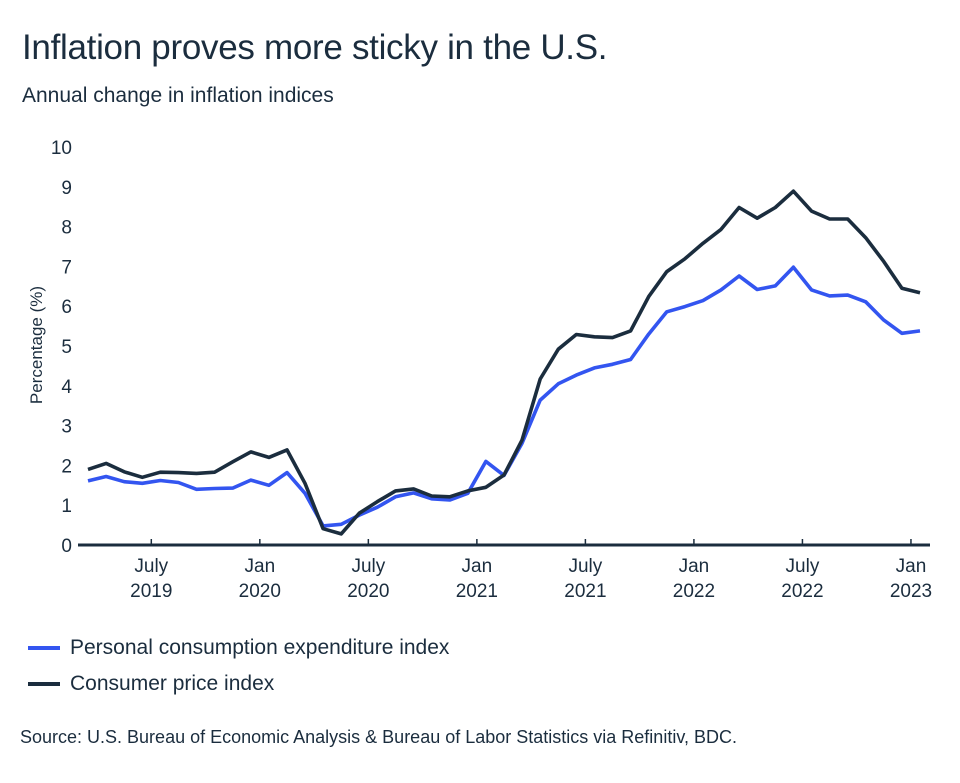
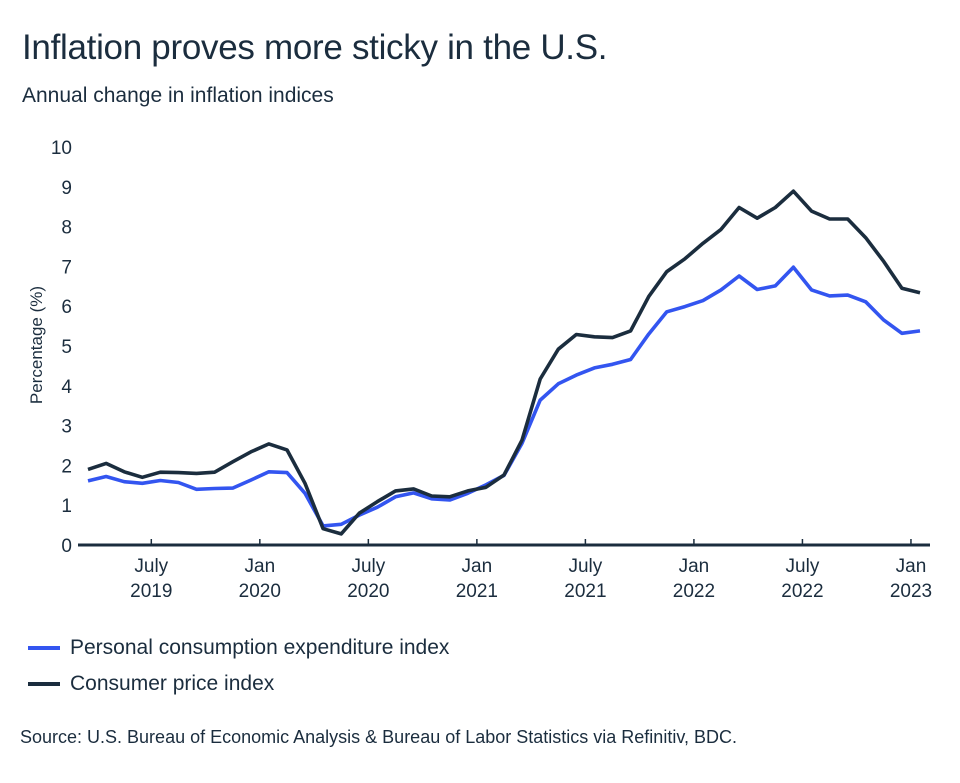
Personal consumption expenditure index/Jan 2020: 1.5 -> 1.8
Consumer price index/Jan 2020: 2.2 -> 2.5
Personal consumption expenditure index/Jan 2021: 2.1 -> 1.5
